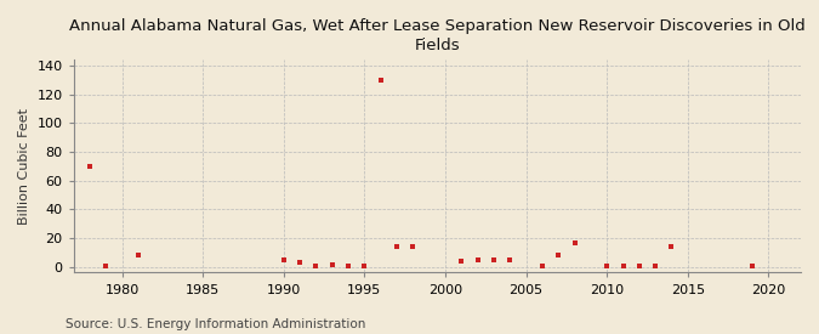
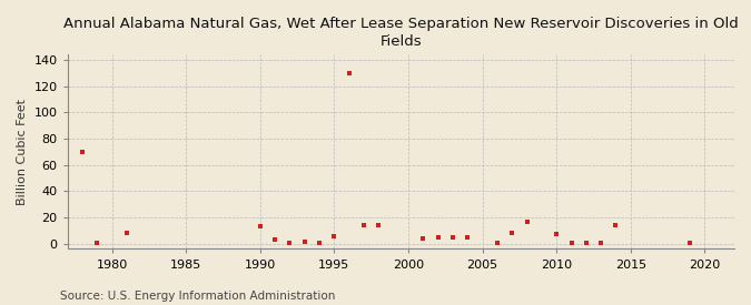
1990: 5 -> 13
1995: 0 -> 6
2010: 0 -> 7
